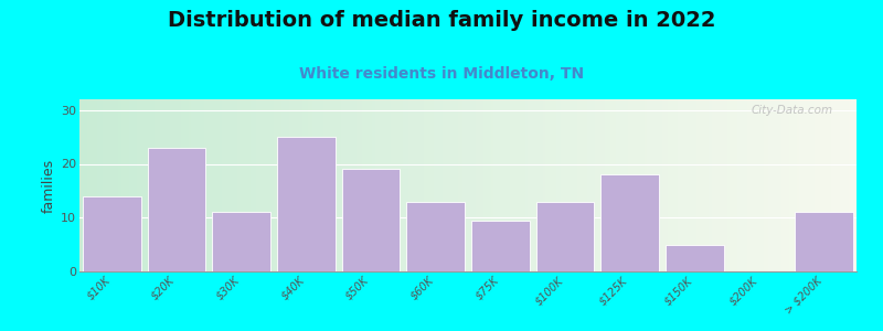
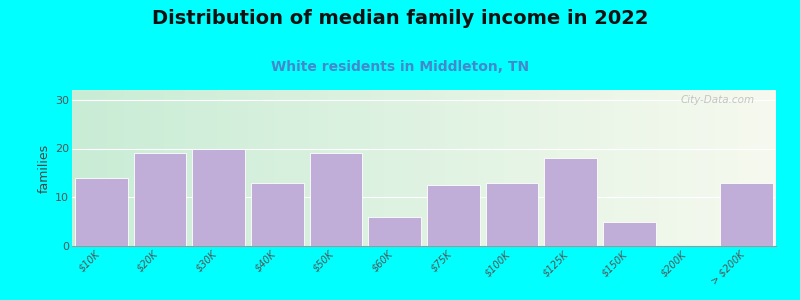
$20K: 23.0 -> 19.0
$30K: 11.0 -> 20.0
$40K: 25.0 -> 13.0
$60K: 13.0 -> 6.0
$75K: 9.5 -> 12.5
> $200K: 11.0 -> 13.0
